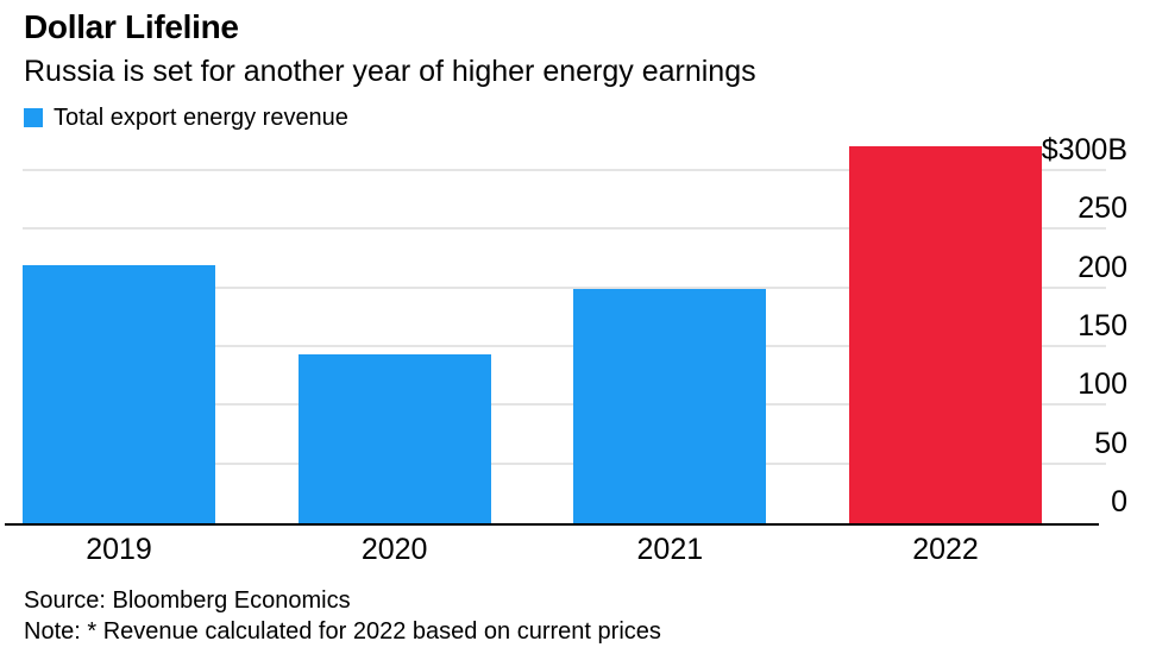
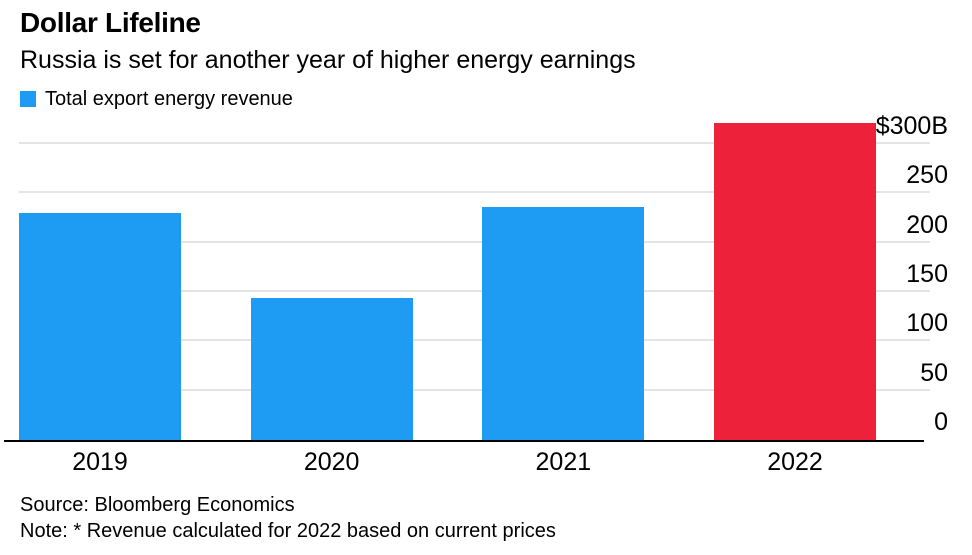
2019: $220B -> $230B
2021: $200B -> $240B
